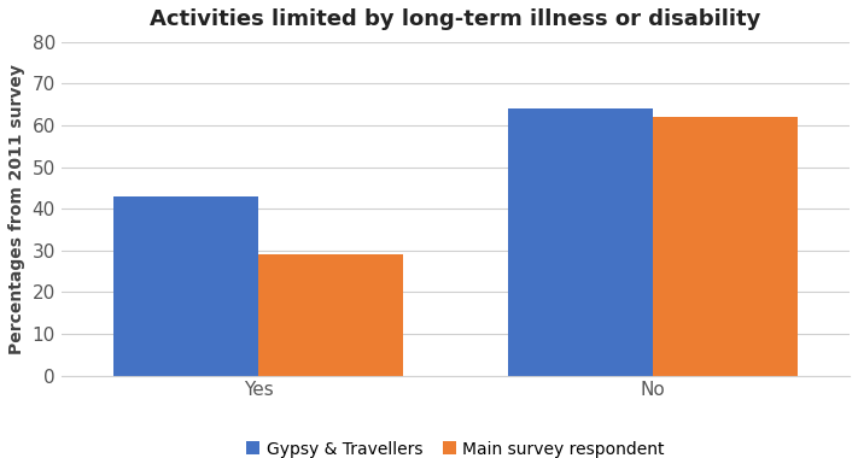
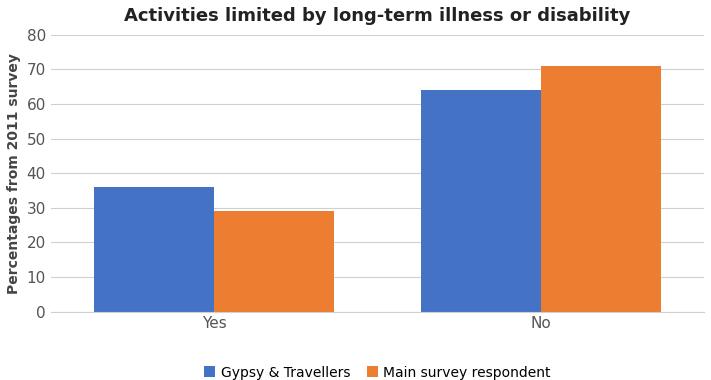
Gypsy & Travellers/Yes: 43 -> 36
Main survey respondent/No: 62 -> 71
